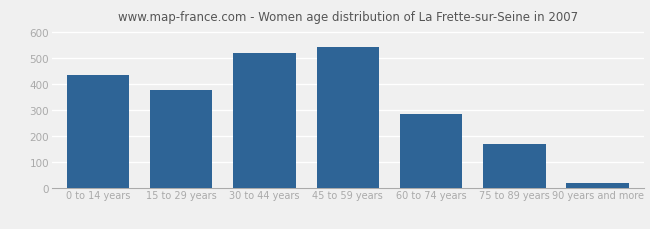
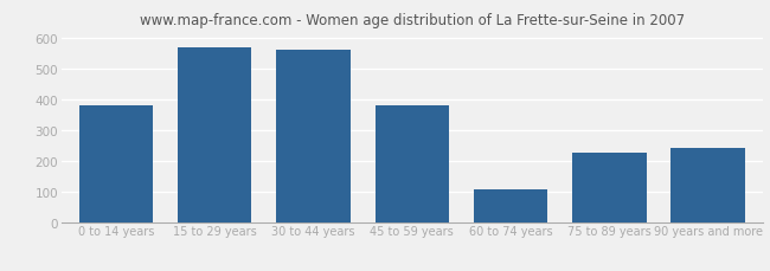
0 to 14 years: 435 -> 380
15 to 29 years: 377 -> 570
30 to 44 years: 519 -> 560
45 to 59 years: 542 -> 380
60 to 74 years: 284 -> 105
75 to 89 years: 166 -> 225
90 years and more: 17 -> 240
